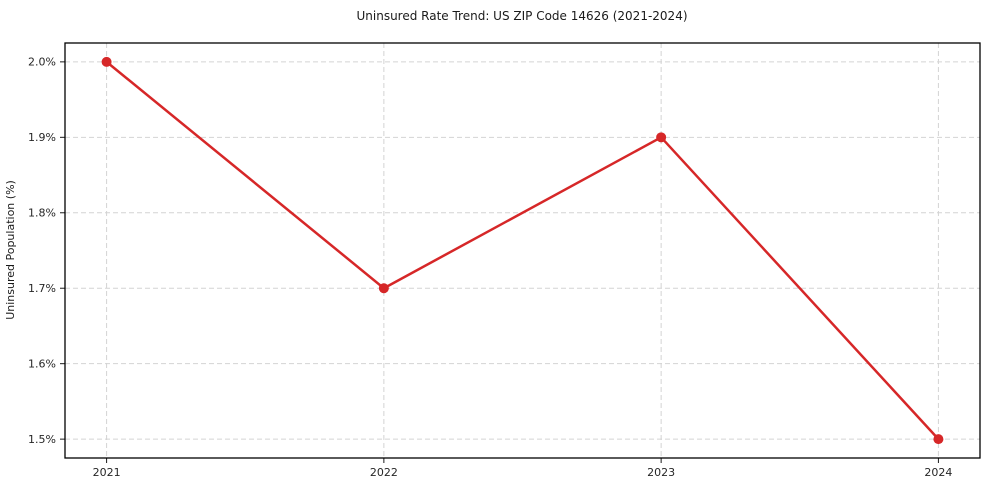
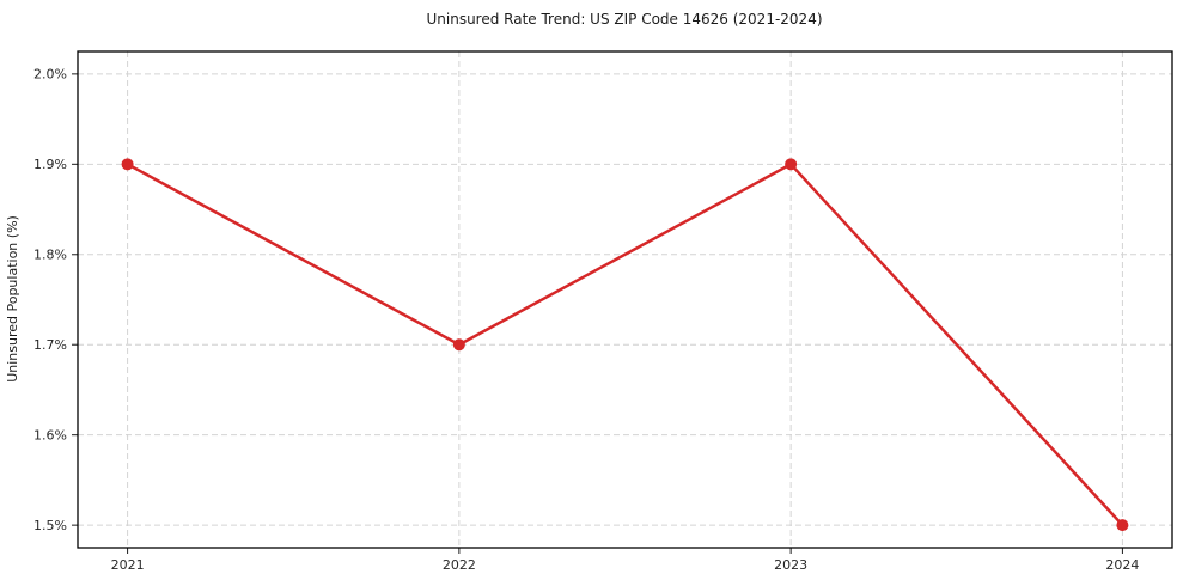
2021: 2.0% -> 1.9%
